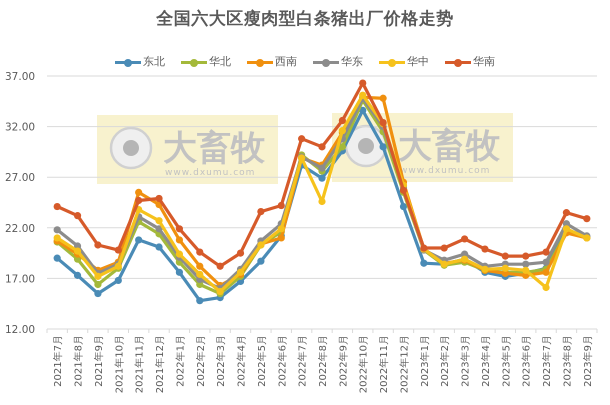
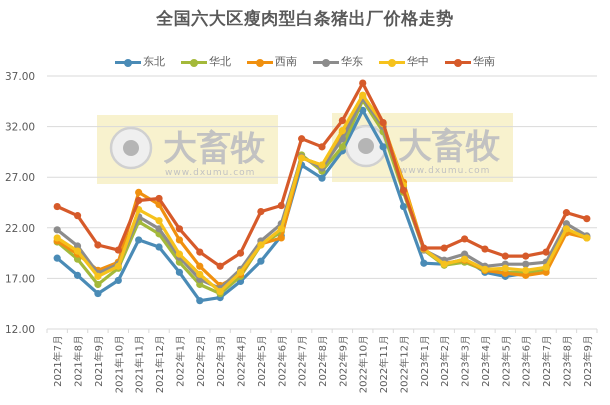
华中/2022年8月: 24.6 -> 28.2
西南/2022年11月: 34.8 -> 32.2
华中/2023年7月: 16.1 -> 18.1
